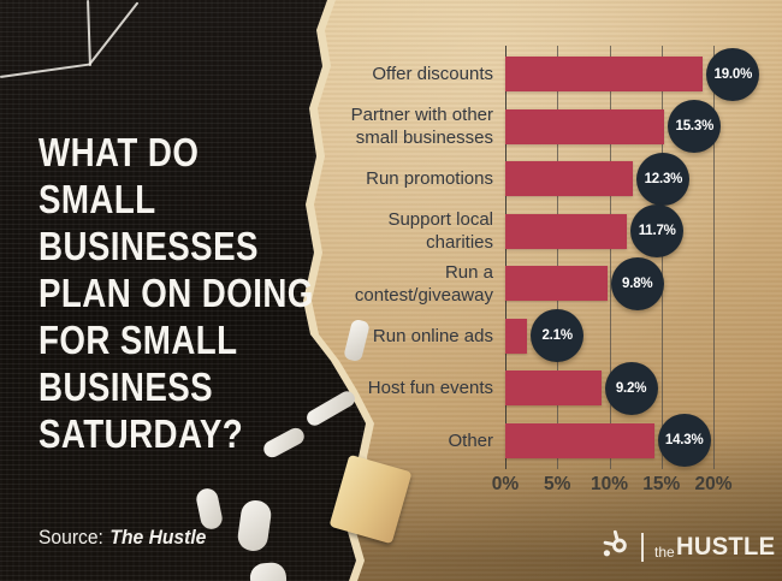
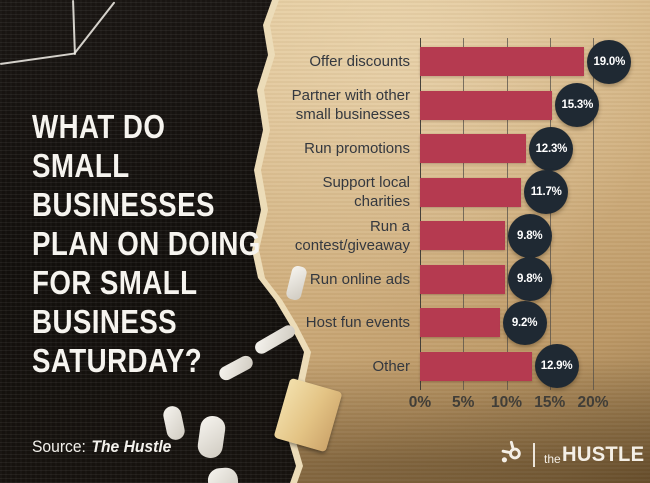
Run online ads: 2.1% -> 9.8%
Other: 14.3% -> 12.9%
